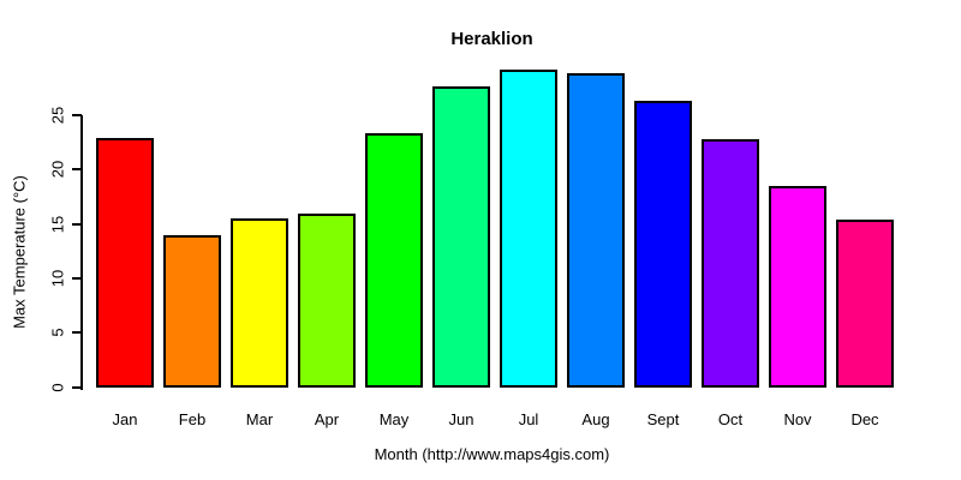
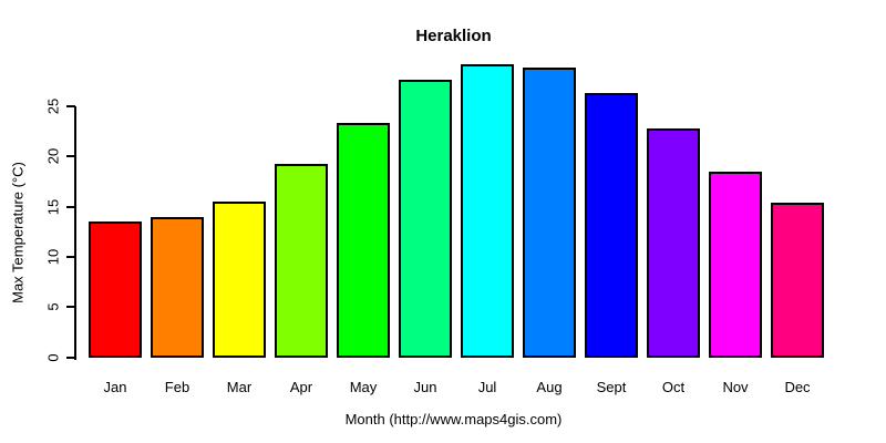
Jan: 23 -> 14
Apr: 16 -> 19
